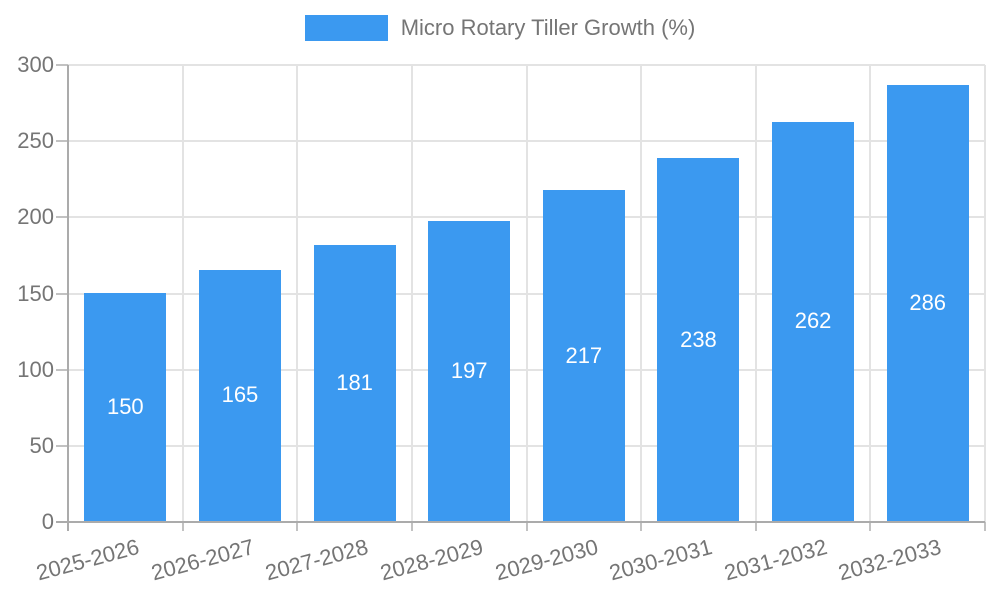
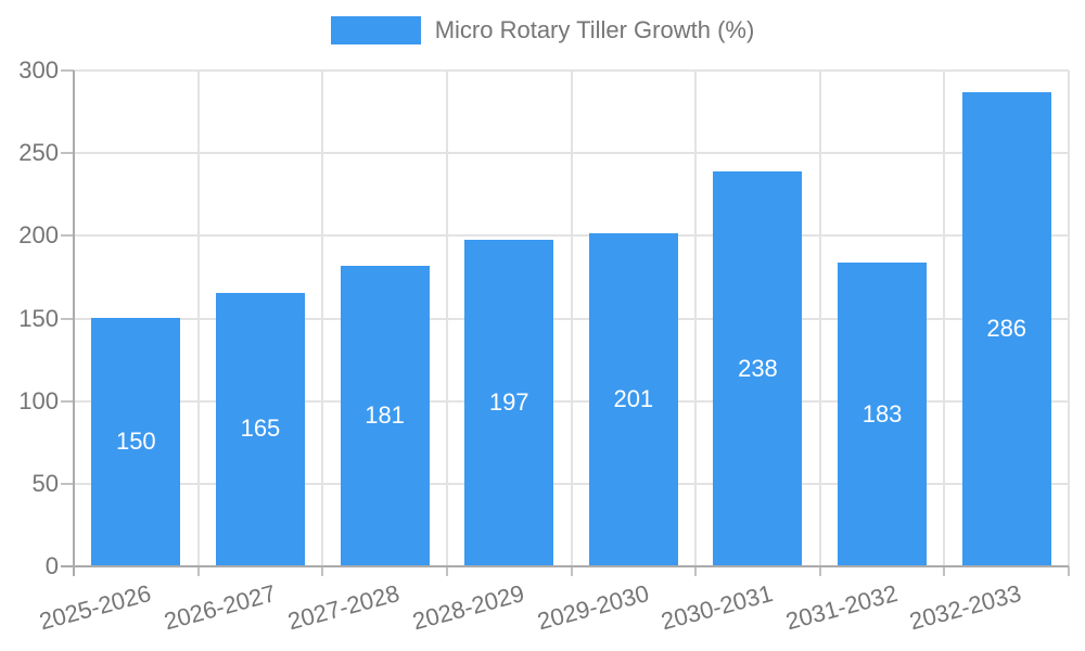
2029-2030: 217 -> 201
2031-2032: 262 -> 183
